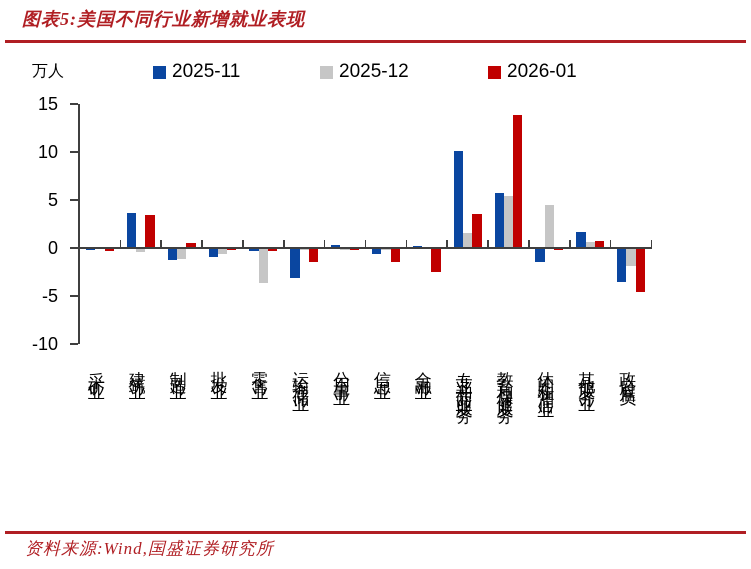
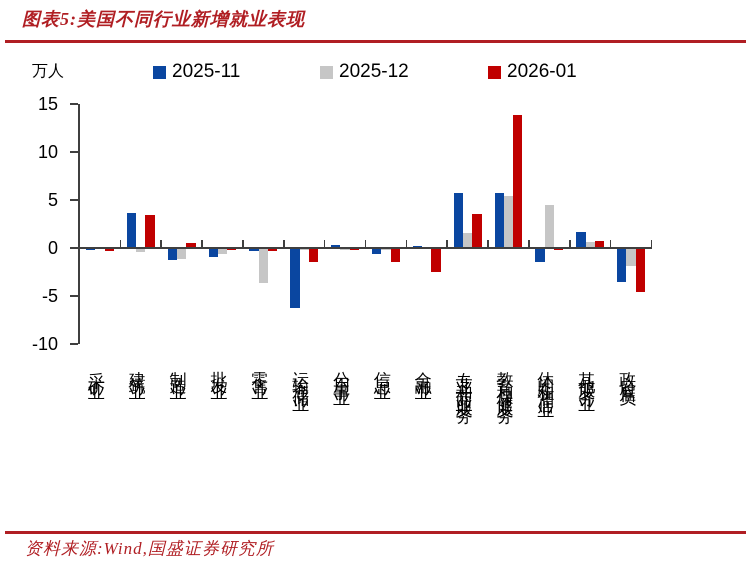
2025-11/运输仓储业: -3 -> -6
2025-11/专业和商业服务: 10 -> 6
